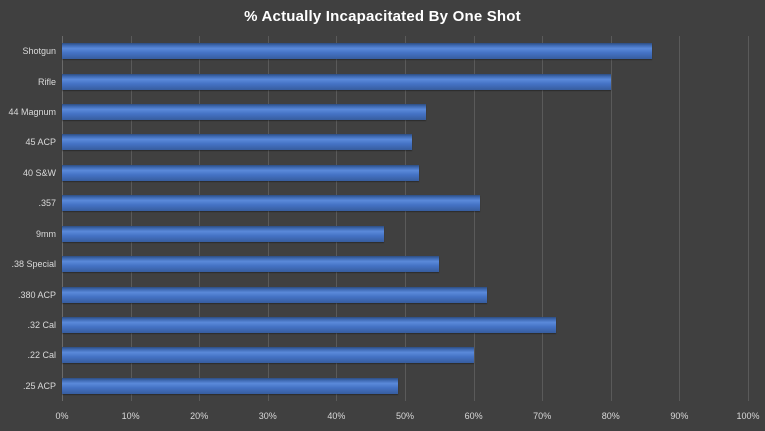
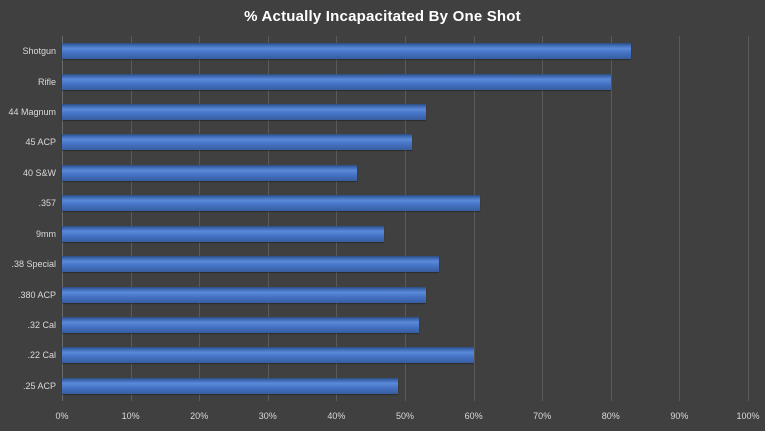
Shotgun: 86% -> 83%
40 S&W: 52% -> 43%
.380 ACP: 62% -> 53%
.32 Cal: 72% -> 52%
